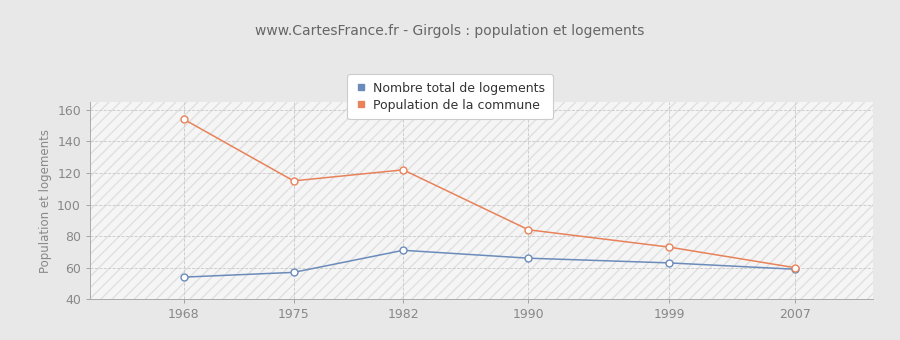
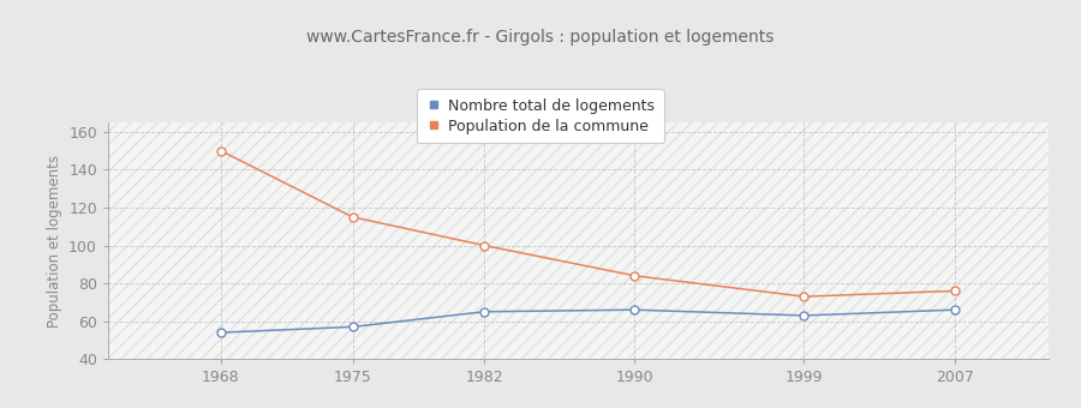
Population de la commune/1968: 154 -> 150
Nombre total de logements/1982: 71 -> 65
Population de la commune/1982: 122 -> 100
Nombre total de logements/2007: 59 -> 66
Population de la commune/2007: 60 -> 76
